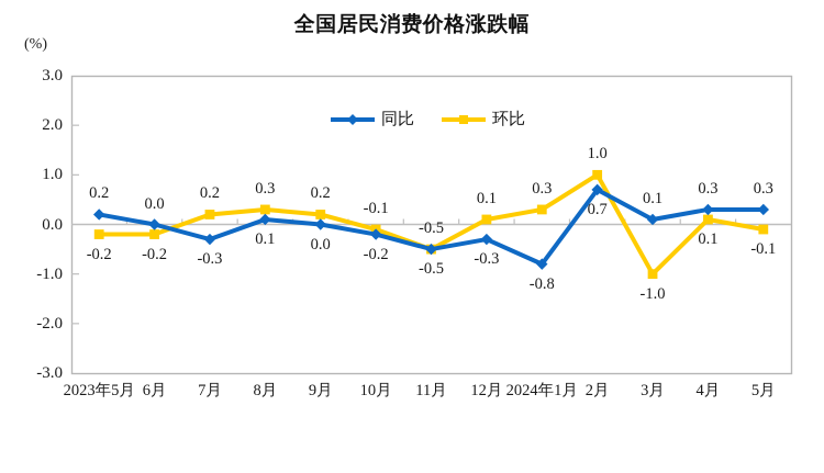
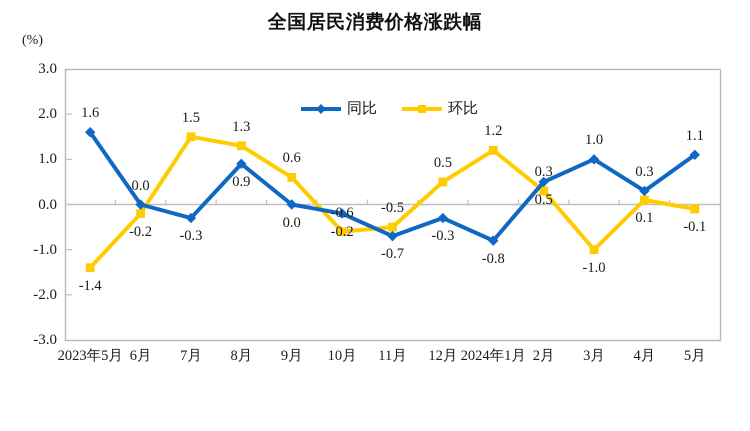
同比/2023年5月: 0.2 -> 1.6
环比/2023年5月: -0.2 -> -1.4
环比/7月: 0.2 -> 1.5
同比/8月: 0.1 -> 0.9
环比/8月: 0.3 -> 1.3
环比/9月: 0.2 -> 0.6
环比/10月: -0.1 -> -0.6
同比/11月: -0.5 -> -0.7
环比/12月: 0.1 -> 0.5
环比/2024年1月: 0.3 -> 1.2
同比/2月: 0.7 -> 0.5
环比/2月: 1.0 -> 0.3
同比/3月: 0.1 -> 1.0
同比/5月: 0.3 -> 1.1
